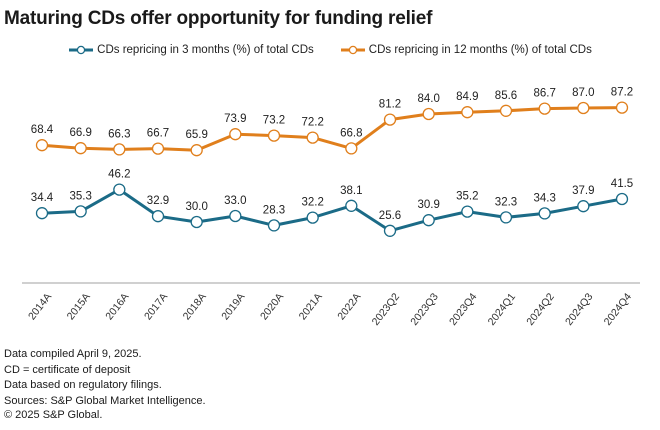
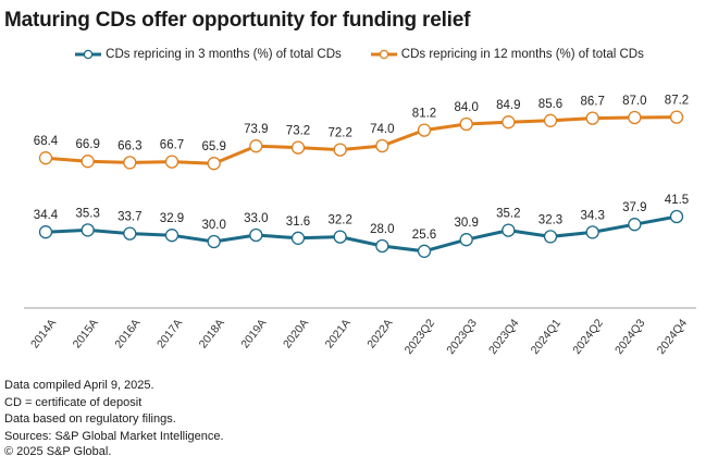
CDs repricing in 3 months (%) of total CDs/2016A: 46.2 -> 33.7
CDs repricing in 3 months (%) of total CDs/2020A: 28.3 -> 31.6
CDs repricing in 3 months (%) of total CDs/2022A: 38.1 -> 28.0
CDs repricing in 12 months (%) of total CDs/2022A: 66.8 -> 74.0
